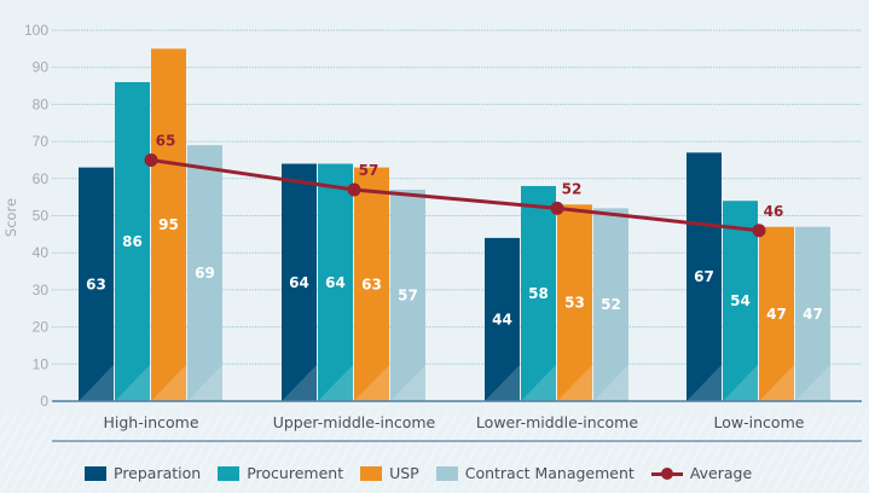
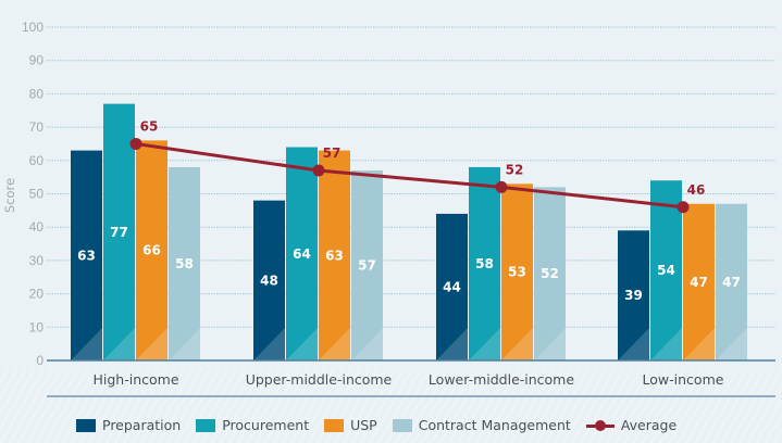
Procurement/High-income: 86 -> 77
USP/High-income: 95 -> 66
Contract Management/High-income: 69 -> 58
Preparation/Upper-middle-income: 64 -> 48
Preparation/Low-income: 67 -> 39
